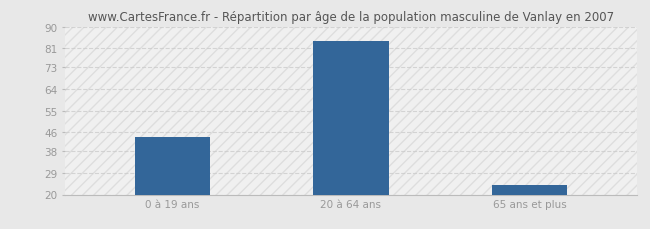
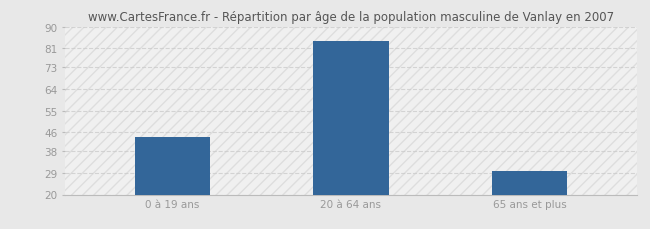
65 ans et plus: 24 -> 30
